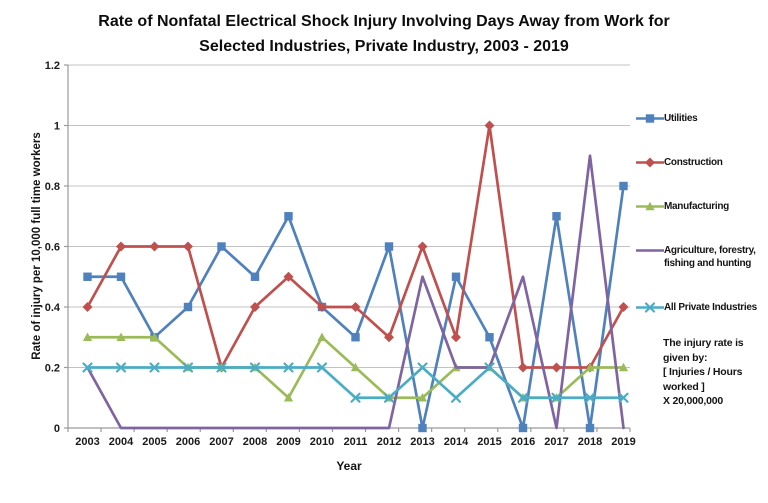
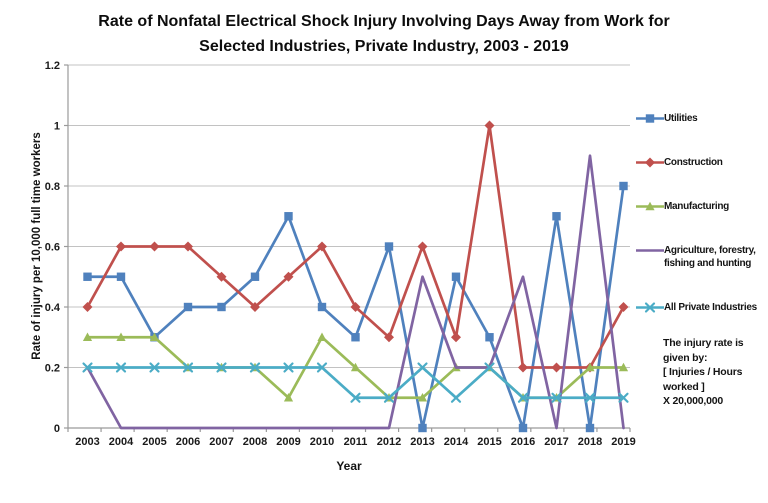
Utilities/2007: 0.6 -> 0.4
Construction/2007: 0.2 -> 0.5
Construction/2010: 0.4 -> 0.6
